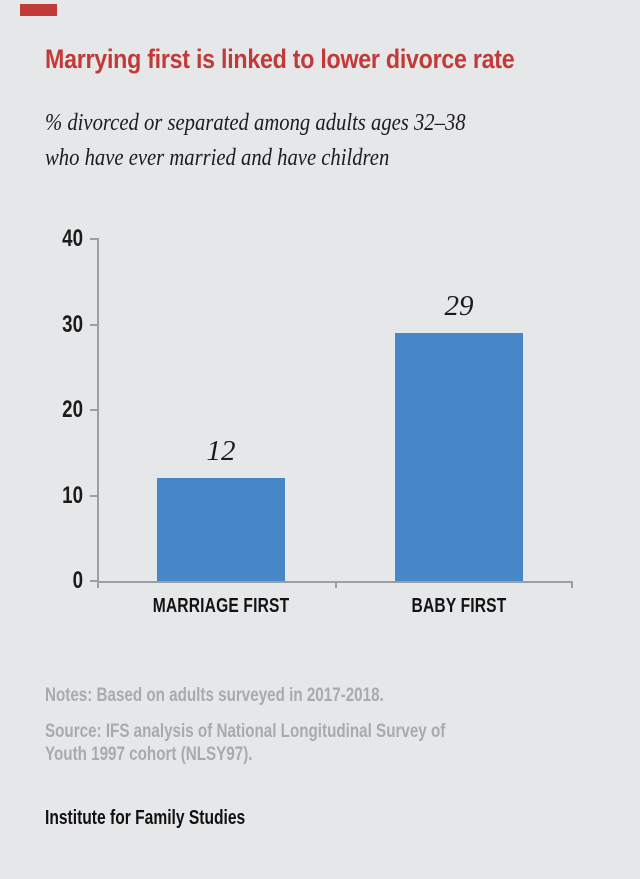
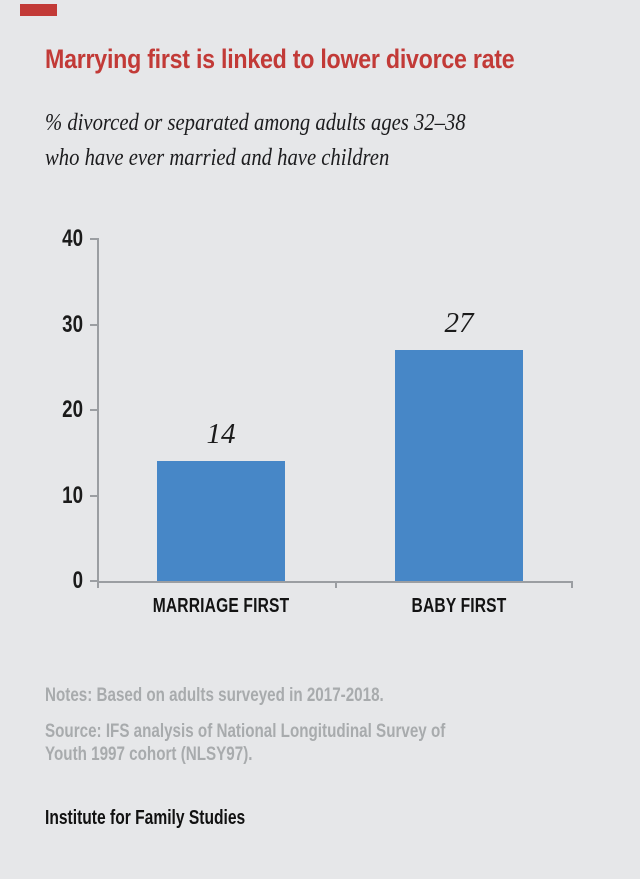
MARRIAGE FIRST: 12 -> 14
BABY FIRST: 29 -> 27
